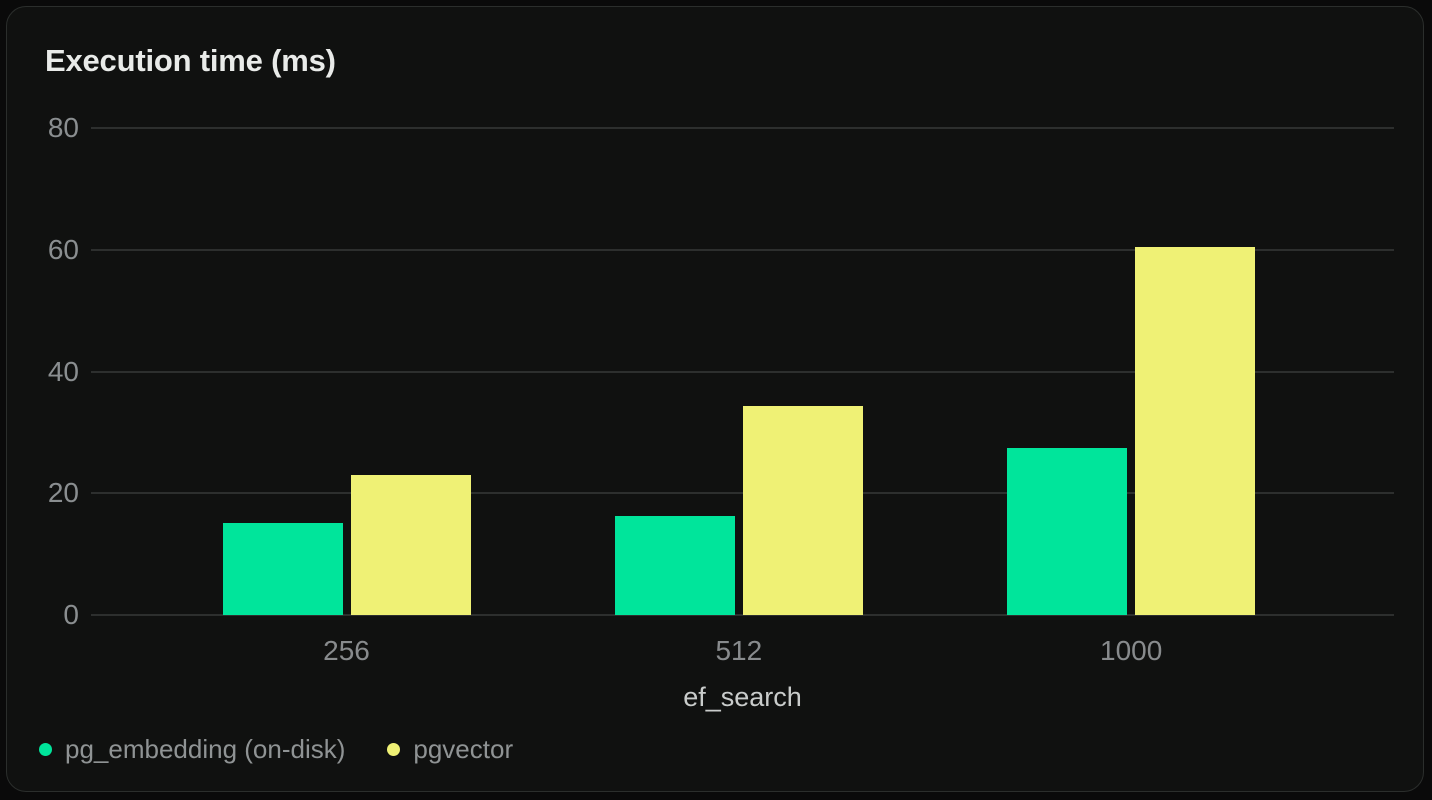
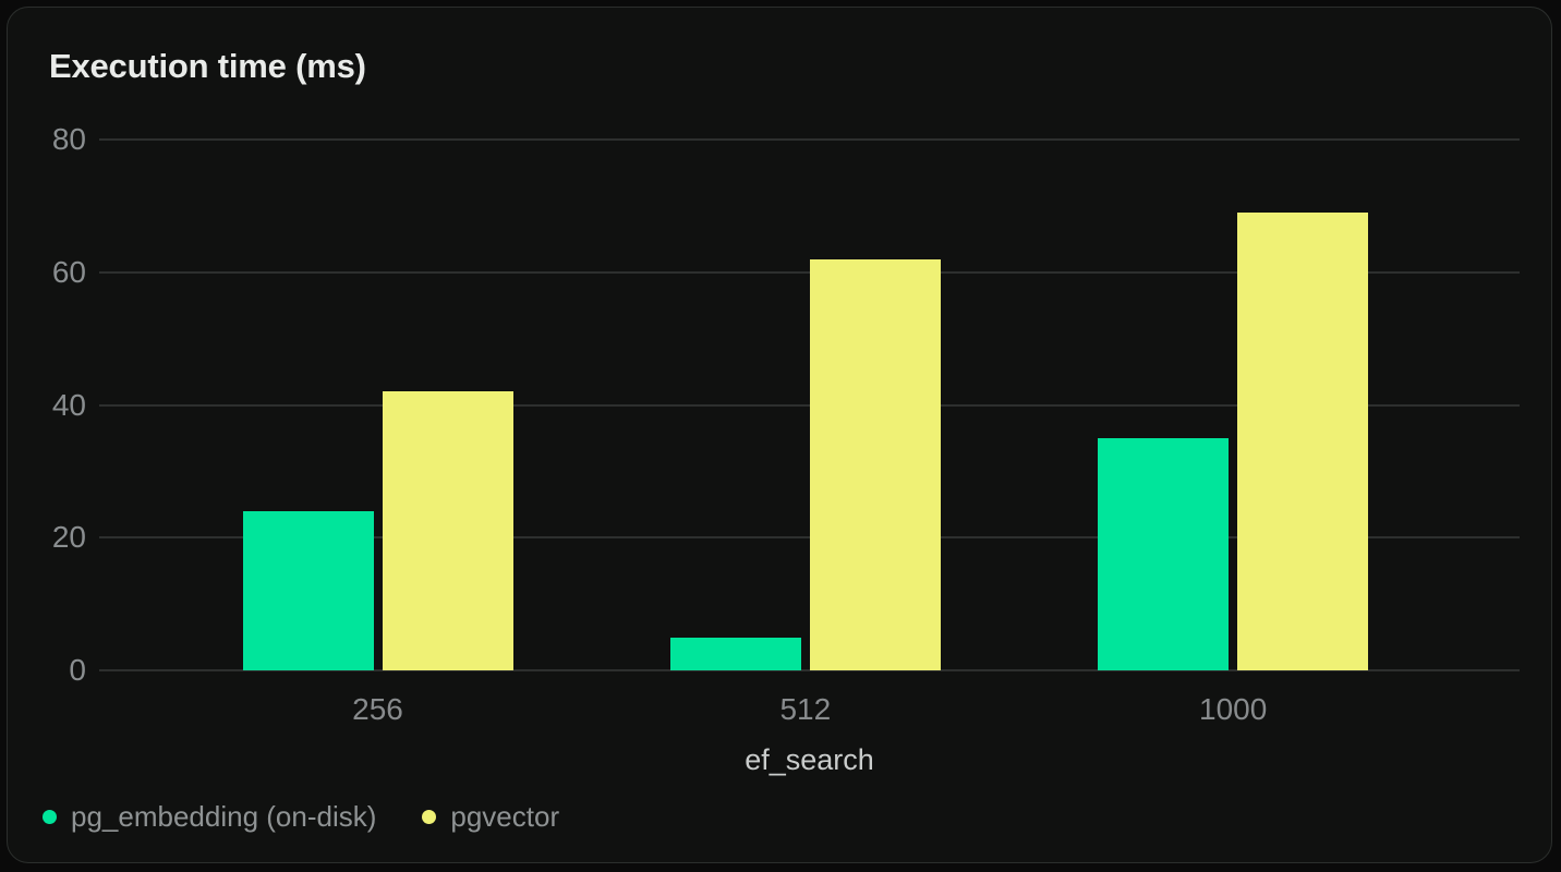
pg_embedding (on-disk)/256: 15 -> 24
pgvector/256: 23 -> 42
pg_embedding (on-disk)/512: 16 -> 5
pgvector/512: 34 -> 62
pg_embedding (on-disk)/1000: 28 -> 35
pgvector/1000: 60 -> 69
